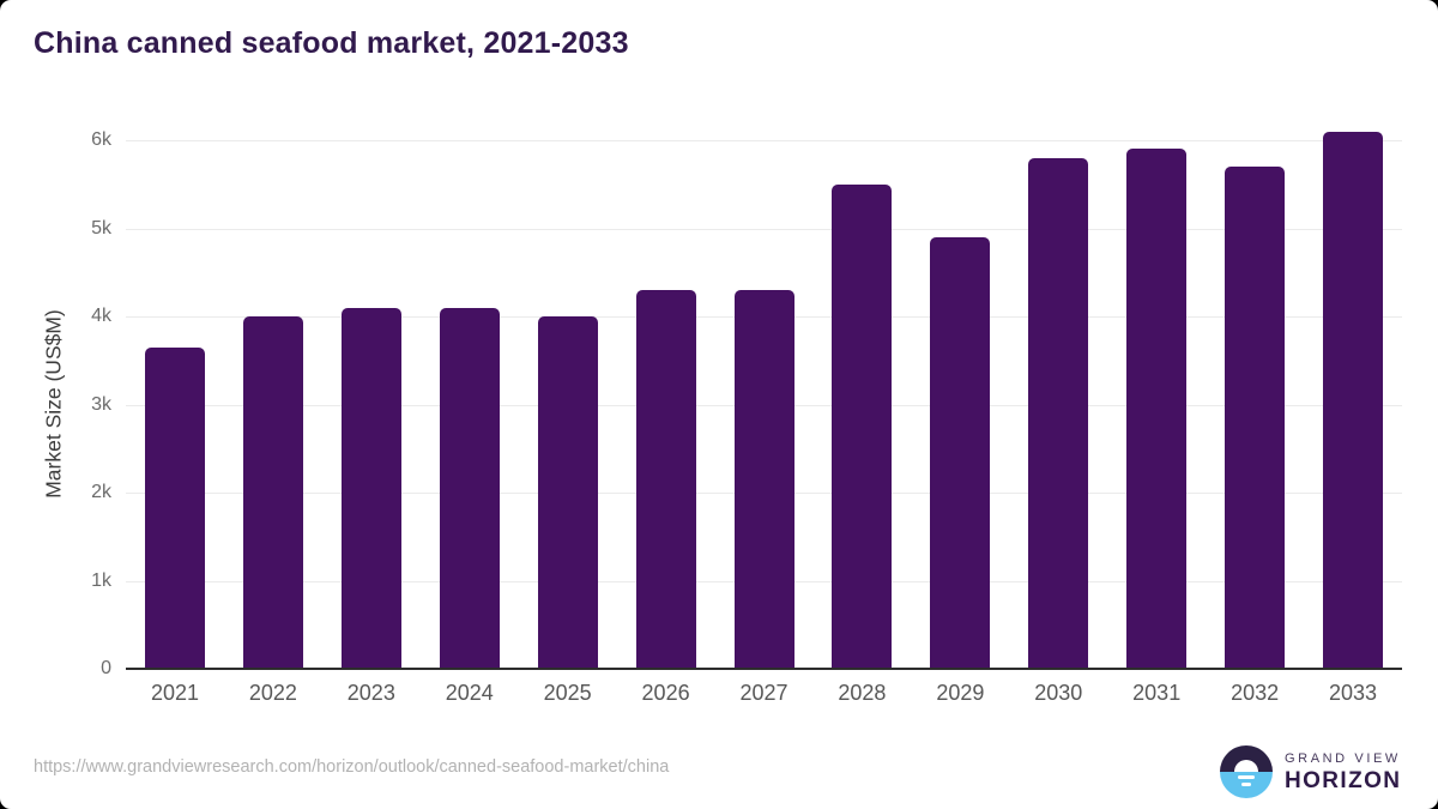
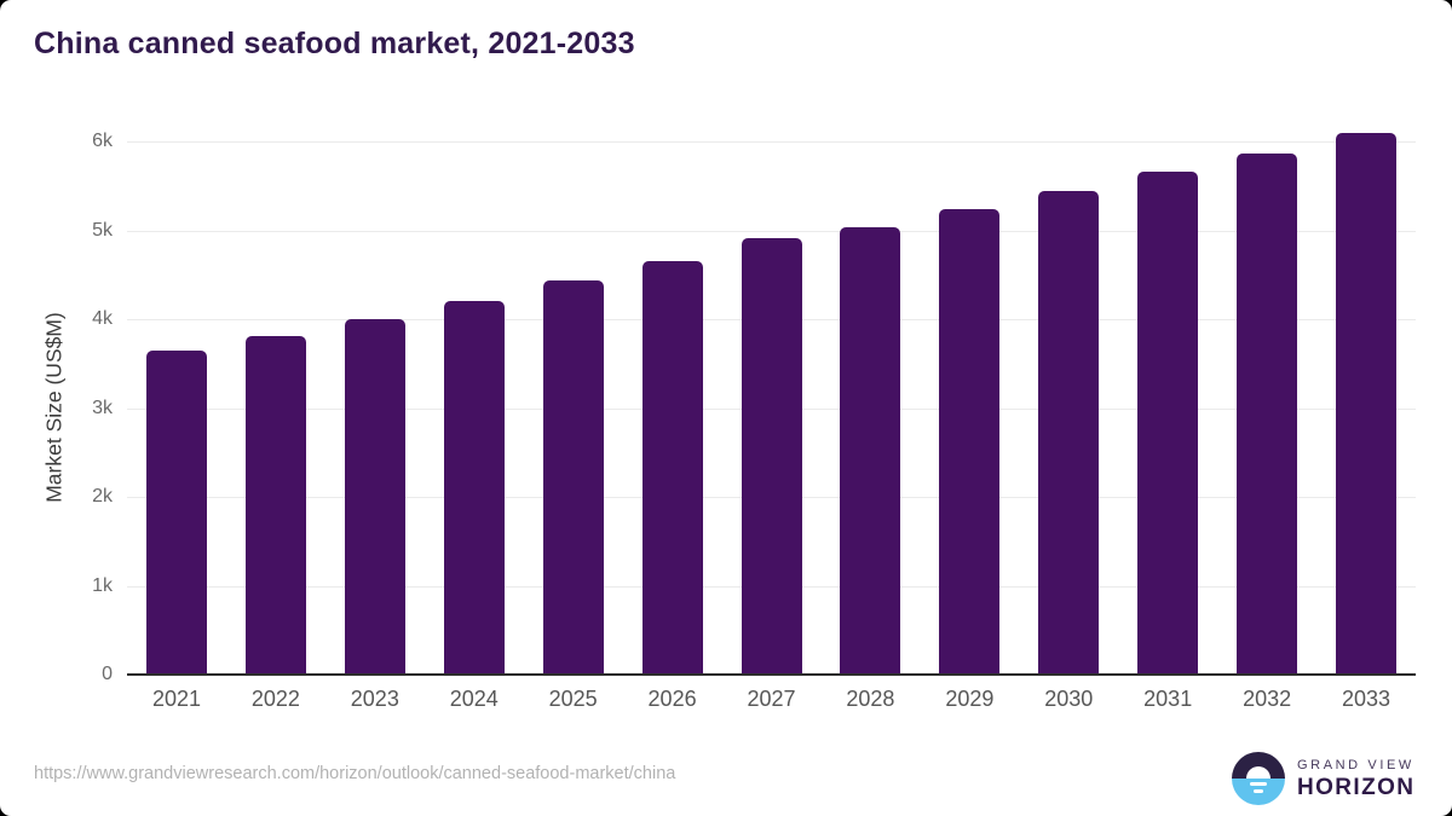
2022: 4.0k -> 3.8k
2023: 4.1k -> 4.0k
2024: 4.1k -> 4.2k
2025: 4.0k -> 4.4k
2026: 4.3k -> 4.7k
2027: 4.3k -> 4.9k
2028: 5.5k -> 5.0k
2029: 4.9k -> 5.2k
2030: 5.8k -> 5.4k
2031: 5.9k -> 5.7k
2032: 5.7k -> 5.9k
